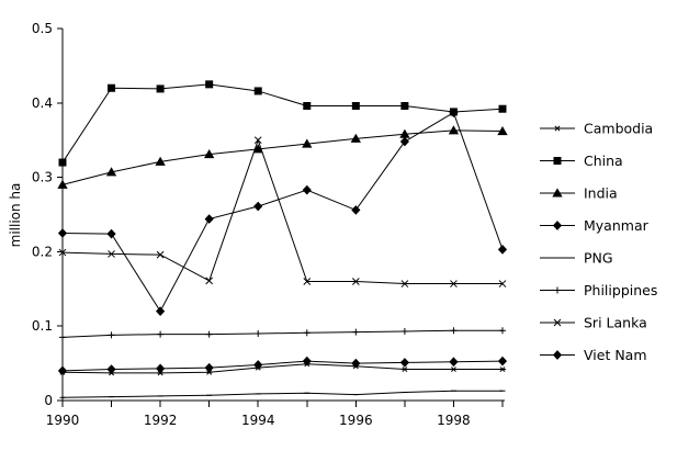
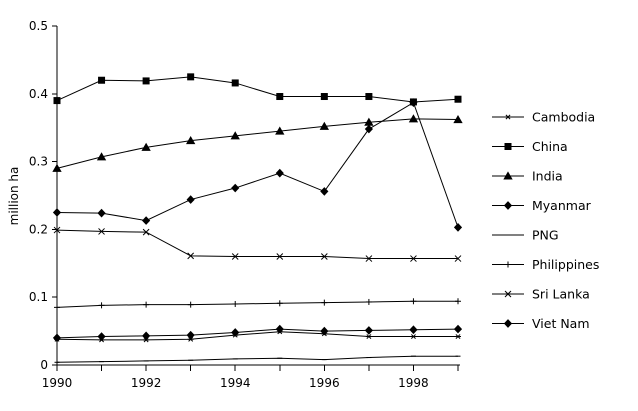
China/1990: 0.32 -> 0.39
Myanmar/1992: 0.12 -> 0.21
Sri Lanka/1994: 0.35 -> 0.16
